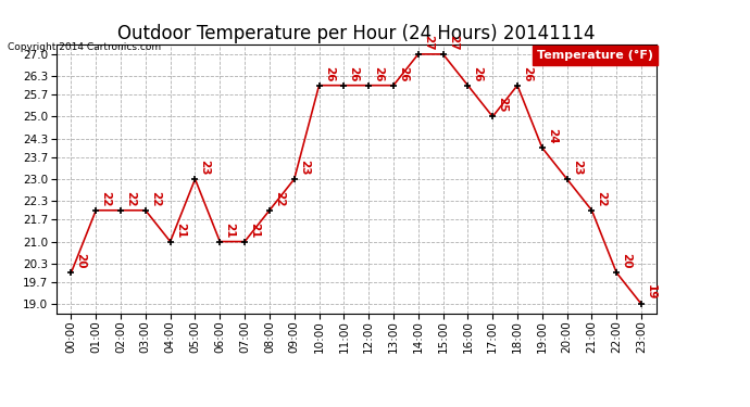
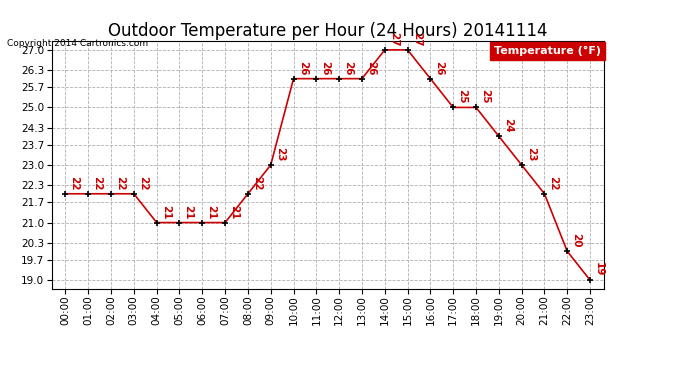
00:00: 20 -> 22
05:00: 23 -> 21
18:00: 26 -> 25
